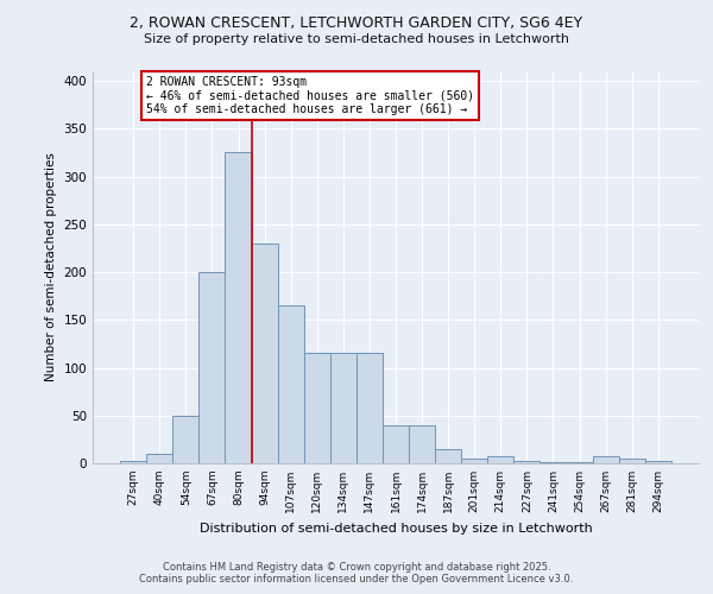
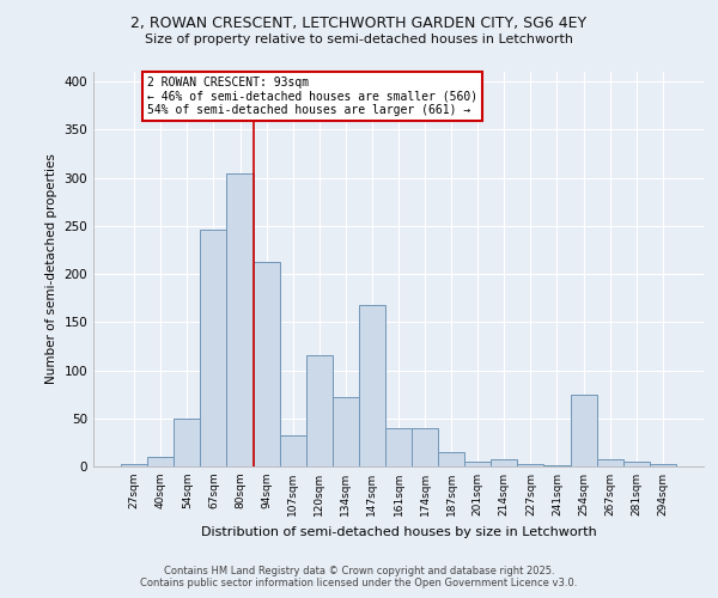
67sqm: 200 -> 246
80sqm: 325 -> 304
94sqm: 230 -> 212
107sqm: 165 -> 32
134sqm: 115 -> 72
147sqm: 115 -> 168
254sqm: 1 -> 74
